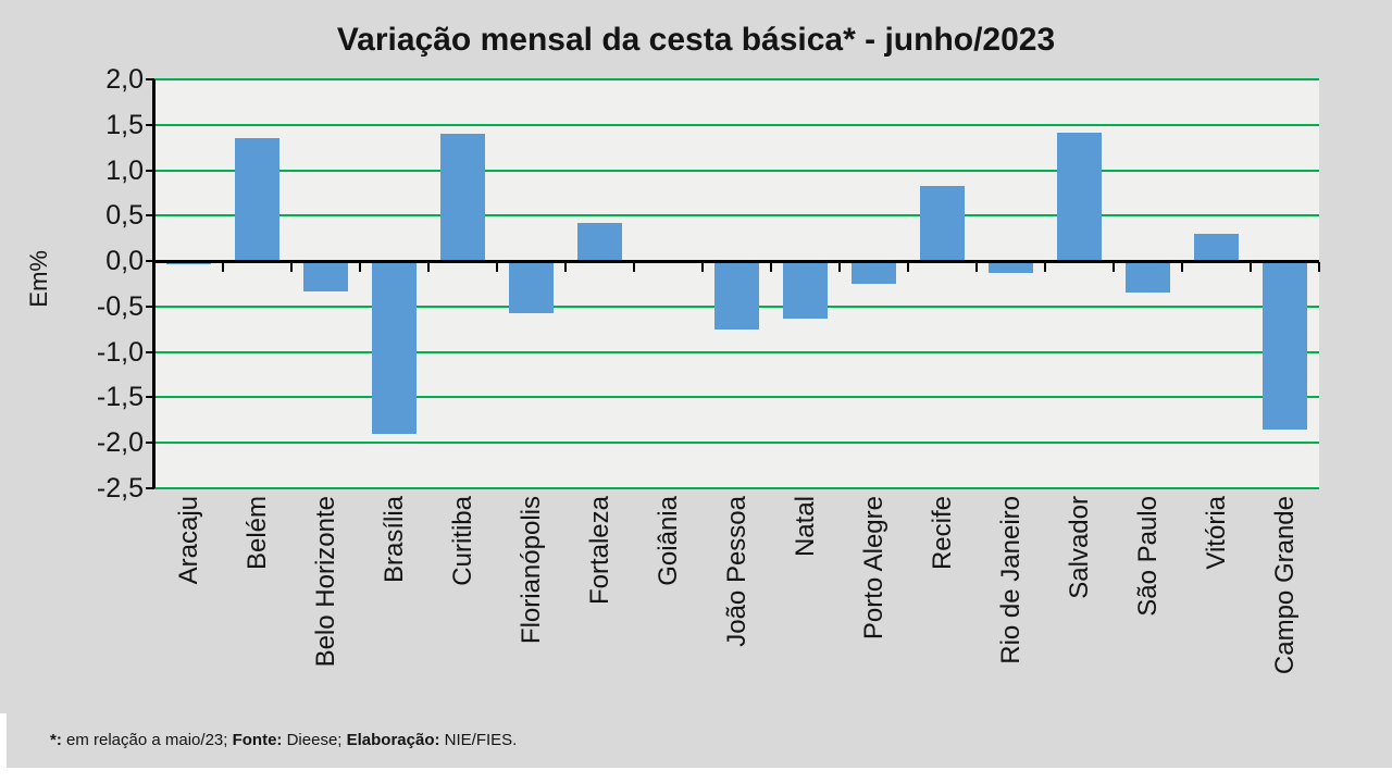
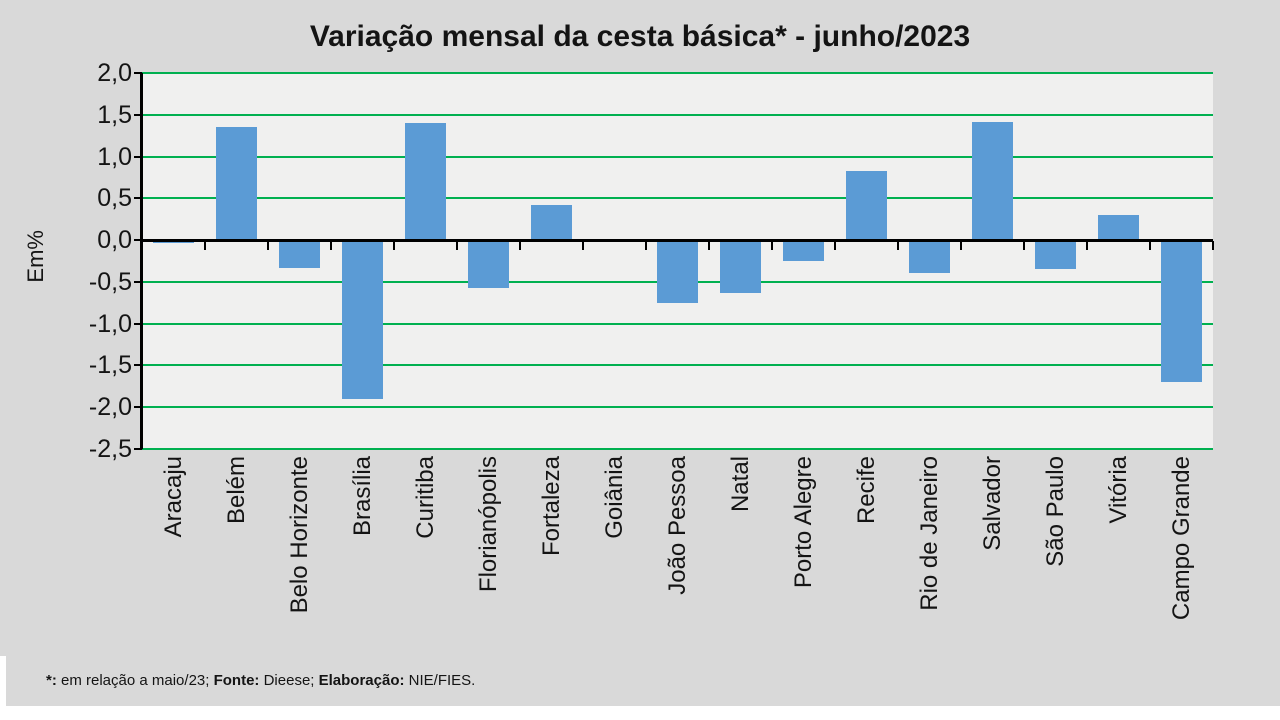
Rio de Janeiro: -0,1 -> -0,4
Campo Grande: -1,9 -> -1,7
